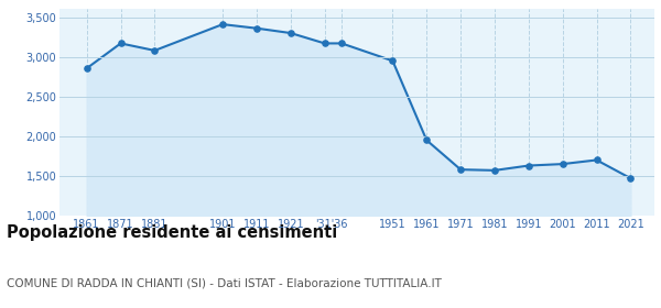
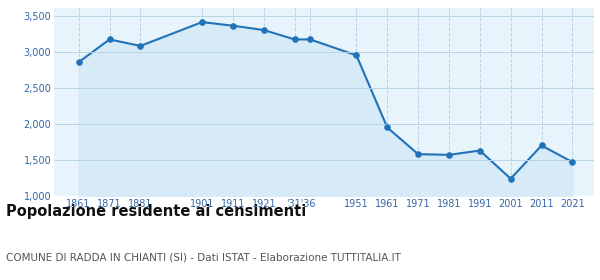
2001: 1,650 -> 1,240
